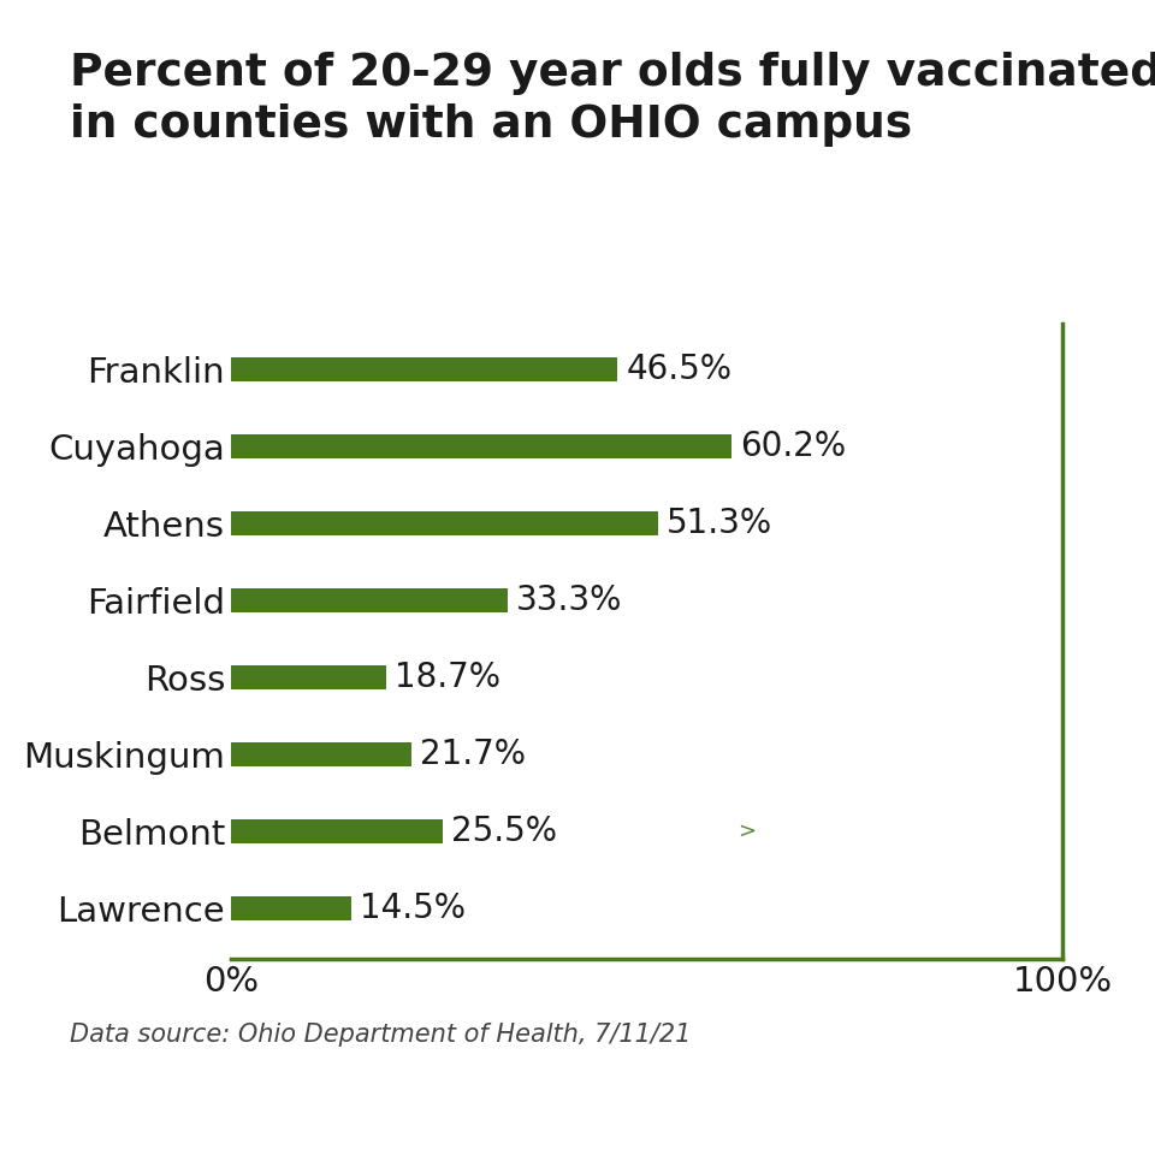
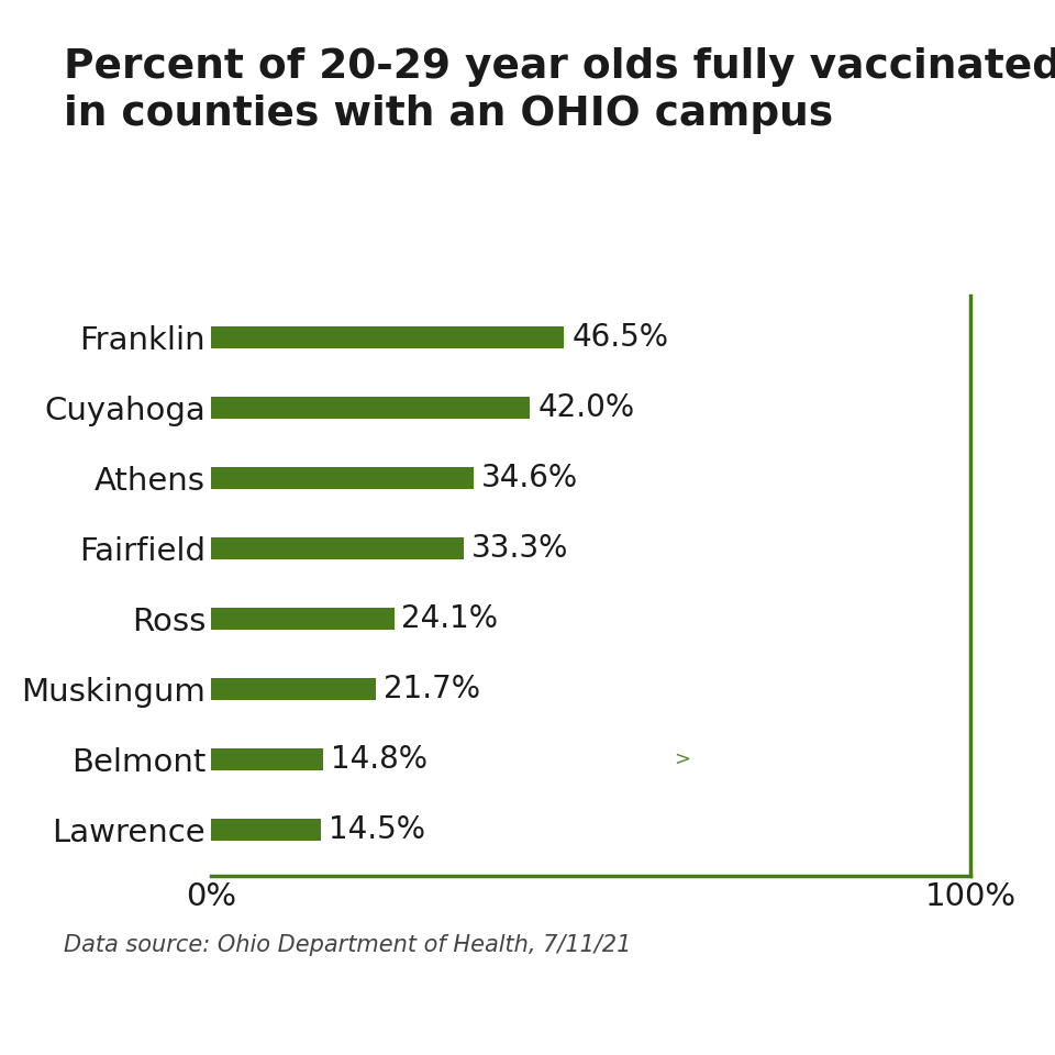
Cuyahoga: 60.2% -> 42.0%
Athens: 51.3% -> 34.6%
Ross: 18.7% -> 24.1%
Belmont: 25.5% -> 14.8%
